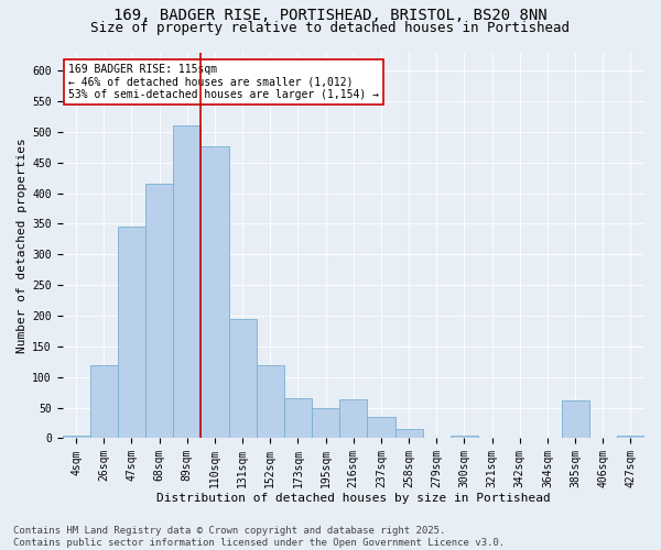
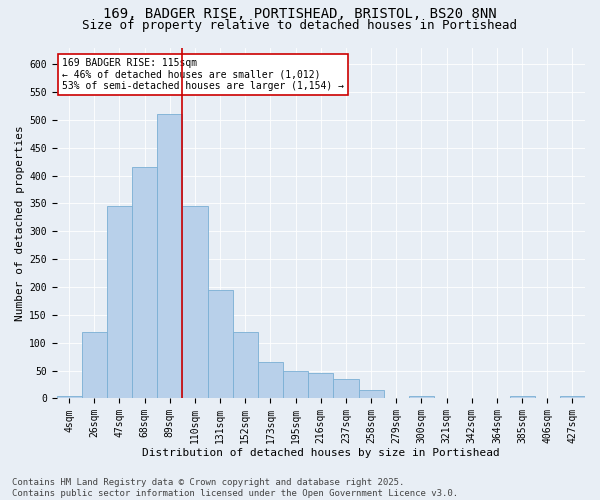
110sqm: 476 -> 345
216sqm: 64 -> 45
385sqm: 62 -> 5
